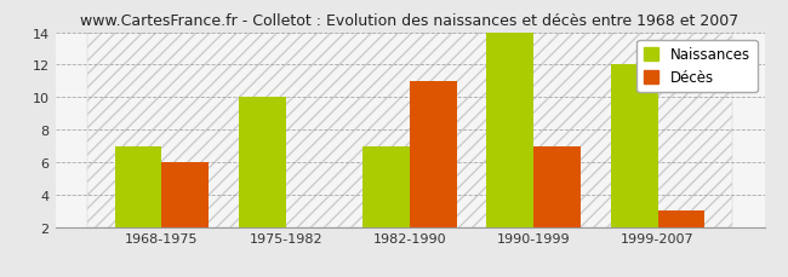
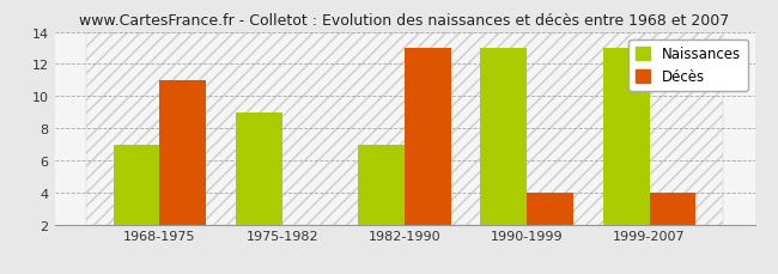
Décès/1968-1975: 6 -> 11
Naissances/1975-1982: 10 -> 9
Décès/1982-1990: 11 -> 13
Naissances/1990-1999: 14 -> 13
Décès/1990-1999: 7 -> 4
Naissances/1999-2007: 12 -> 13
Décès/1999-2007: 3 -> 4
